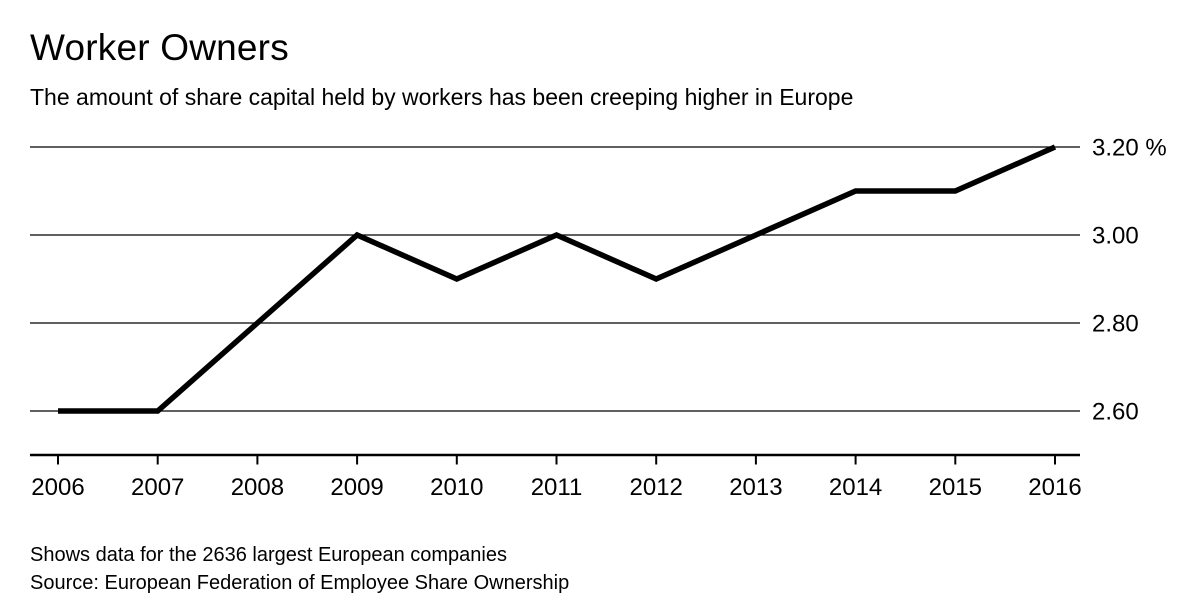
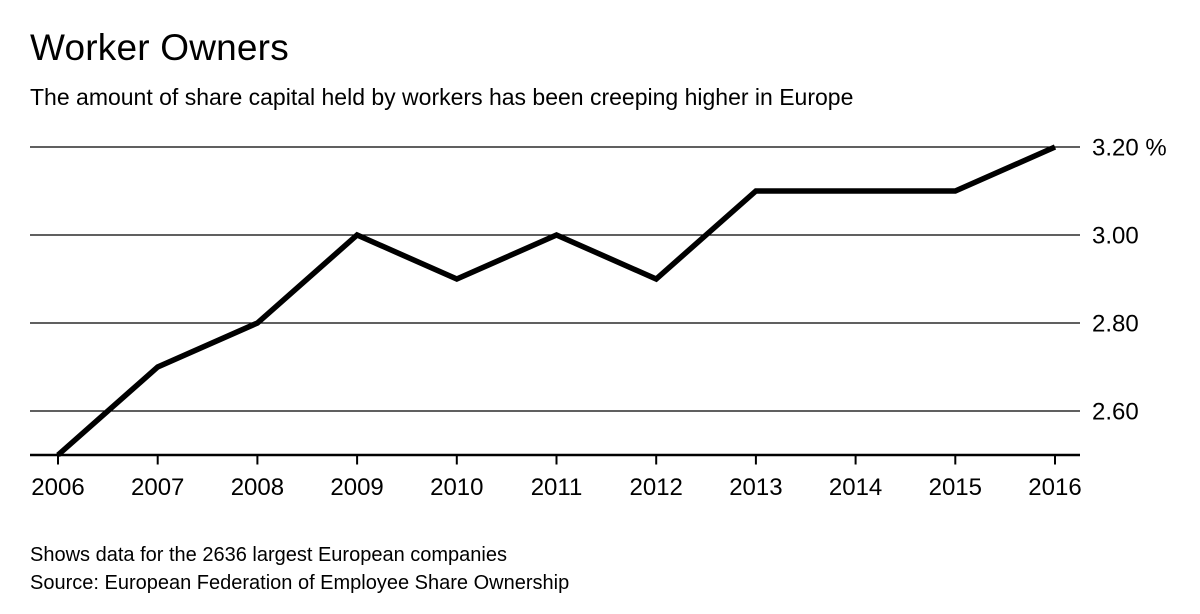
2006: 2.6% -> 2.5%
2007: 2.6% -> 2.7%
2013: 3.0% -> 3.1%
